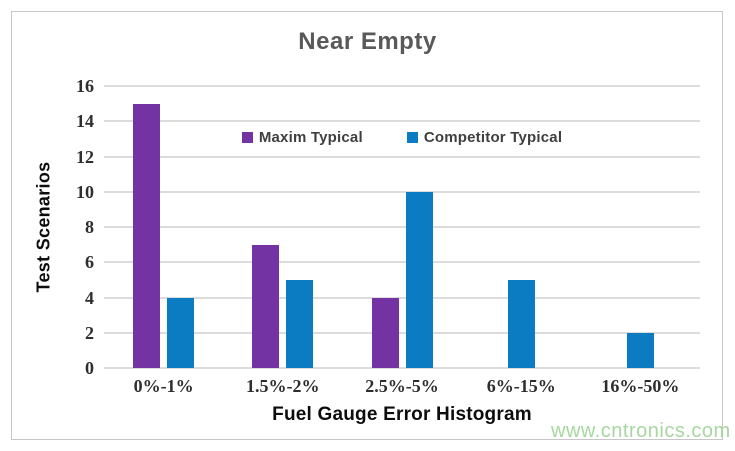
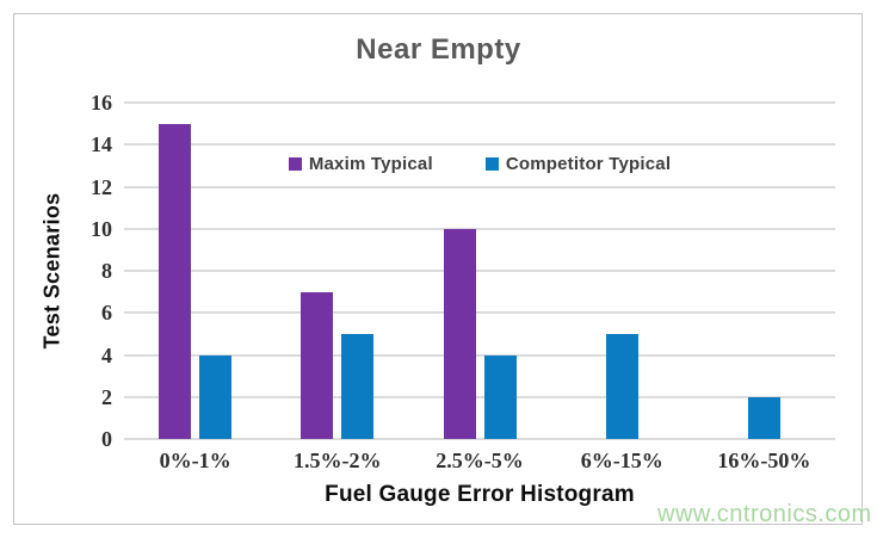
Maxim Typical/2.5%-5%: 4 -> 10
Competitor Typical/2.5%-5%: 10 -> 4
